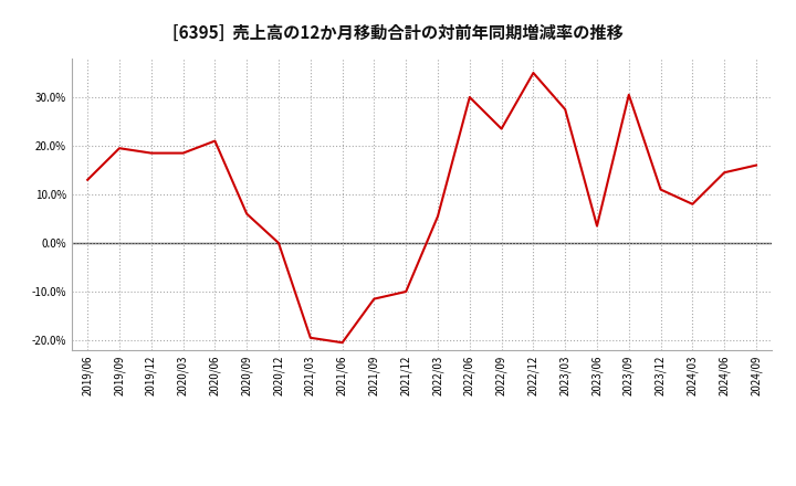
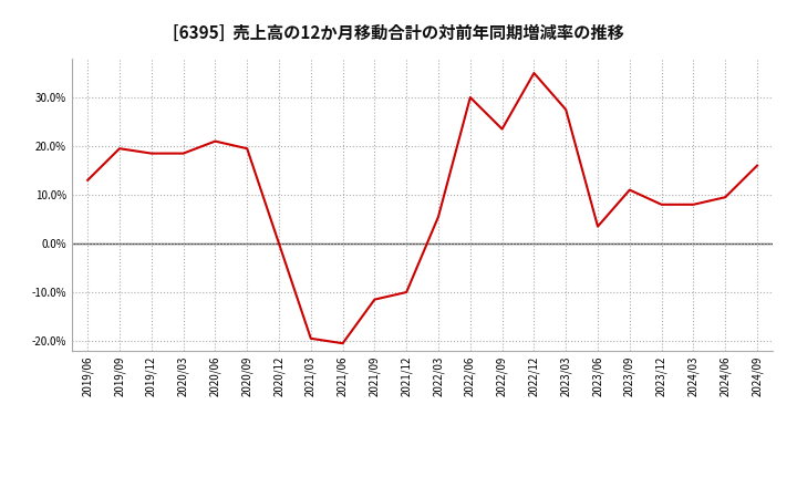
2020/09: 6.0% -> 19.5%
2023/09: 30.5% -> 11.0%
2023/12: 11.0% -> 8.0%
2024/06: 14.5% -> 9.5%
